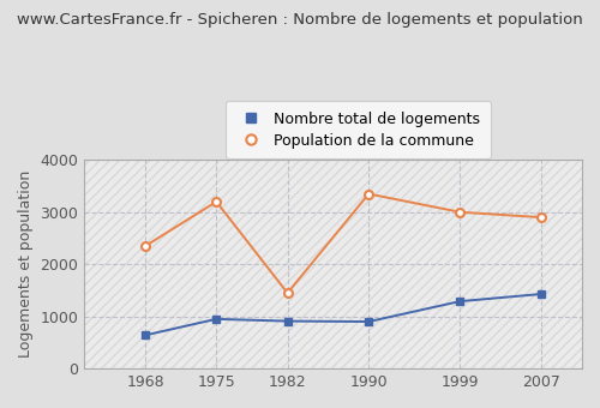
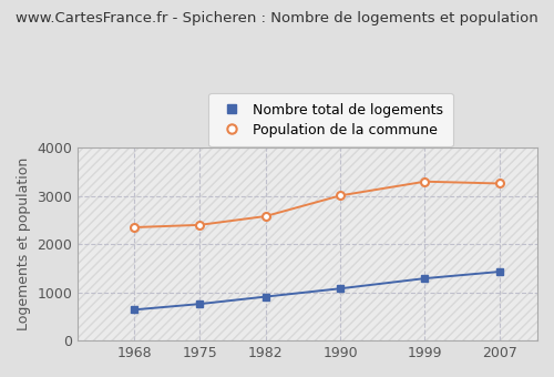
Nombre total de logements/1975: 950 -> 760
Population de la commune/1975: 3200 -> 2400
Population de la commune/1982: 1450 -> 2580
Nombre total de logements/1990: 900 -> 1080
Population de la commune/1990: 3350 -> 3010
Population de la commune/1999: 3000 -> 3300
Population de la commune/2007: 2900 -> 3260
